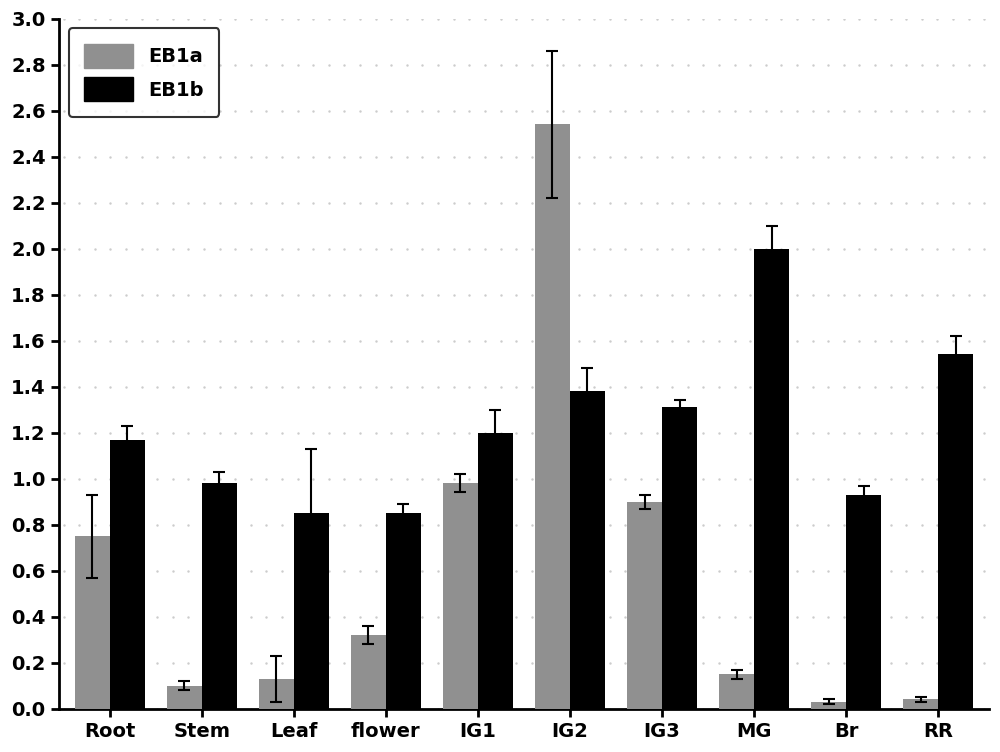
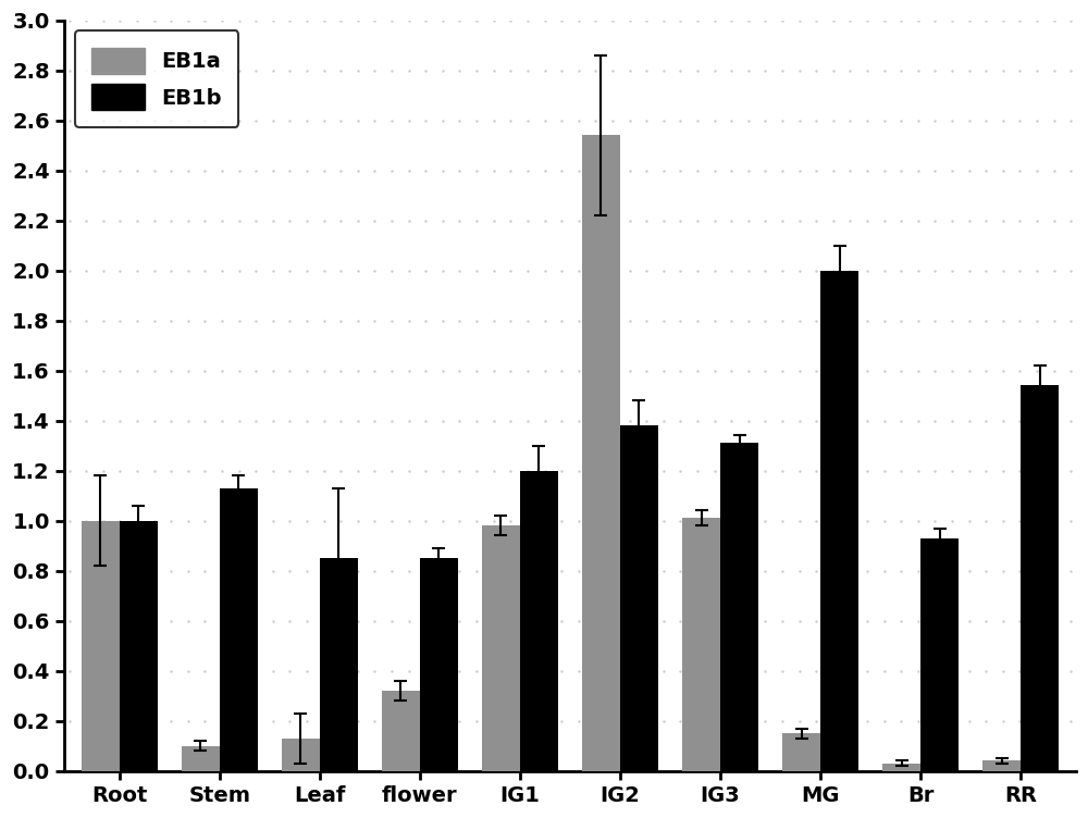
EB1a/Root: 0.75 -> 1.00
EB1b/Root: 1.17 -> 1.00
EB1b/Stem: 0.98 -> 1.13
EB1a/IG3: 0.90 -> 1.01
